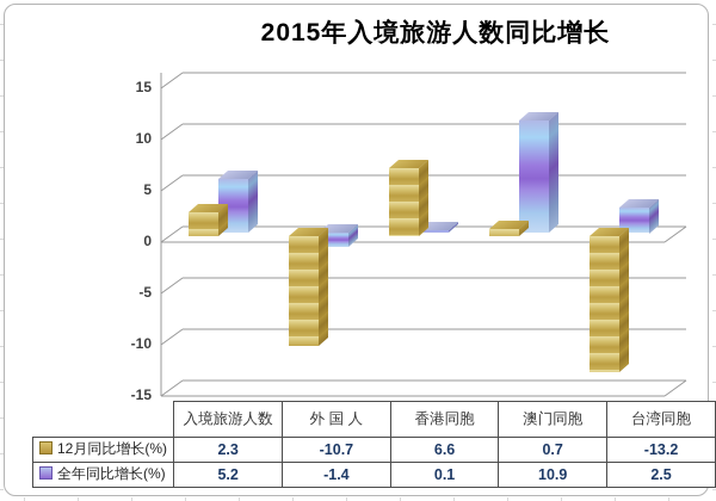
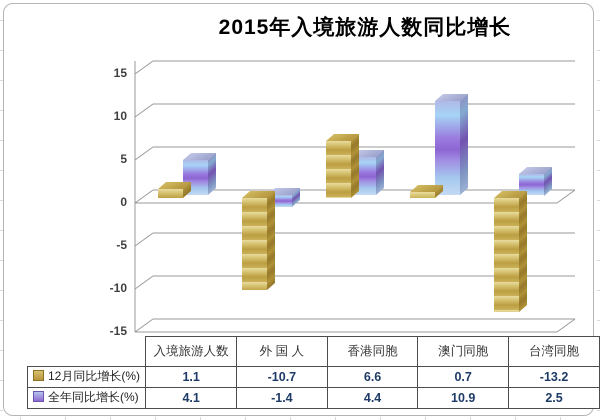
12月同比增长(%)/入境旅游人数: 2.3 -> 1.1
全年同比增长(%)/入境旅游人数: 5.2 -> 4.1
全年同比增长(%)/香港同胞: 0.1 -> 4.4
